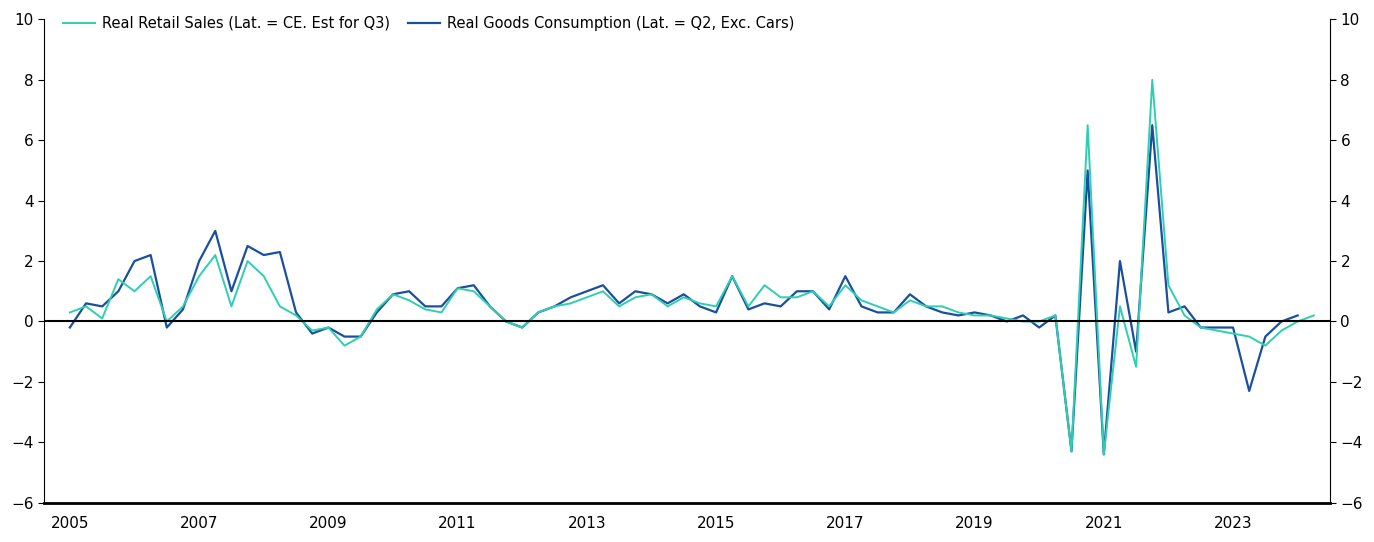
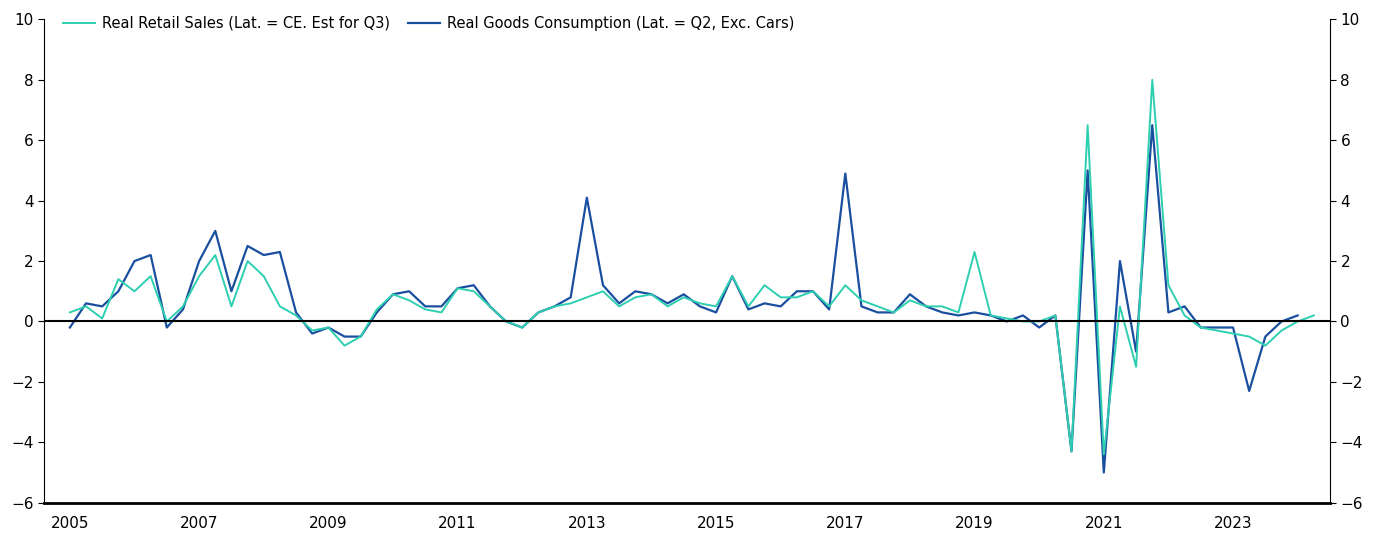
Real Goods Consumption (Lat. = Q2, Exc. Cars)/2013: 1.0 -> 4.1
Real Goods Consumption (Lat. = Q2, Exc. Cars)/2017: 1.5 -> 4.9
Real Retail Sales (Lat. = CE. Est for Q3)/2019: 0.2 -> 2.3
Real Goods Consumption (Lat. = Q2, Exc. Cars)/2021: -4.4 -> -5.0
